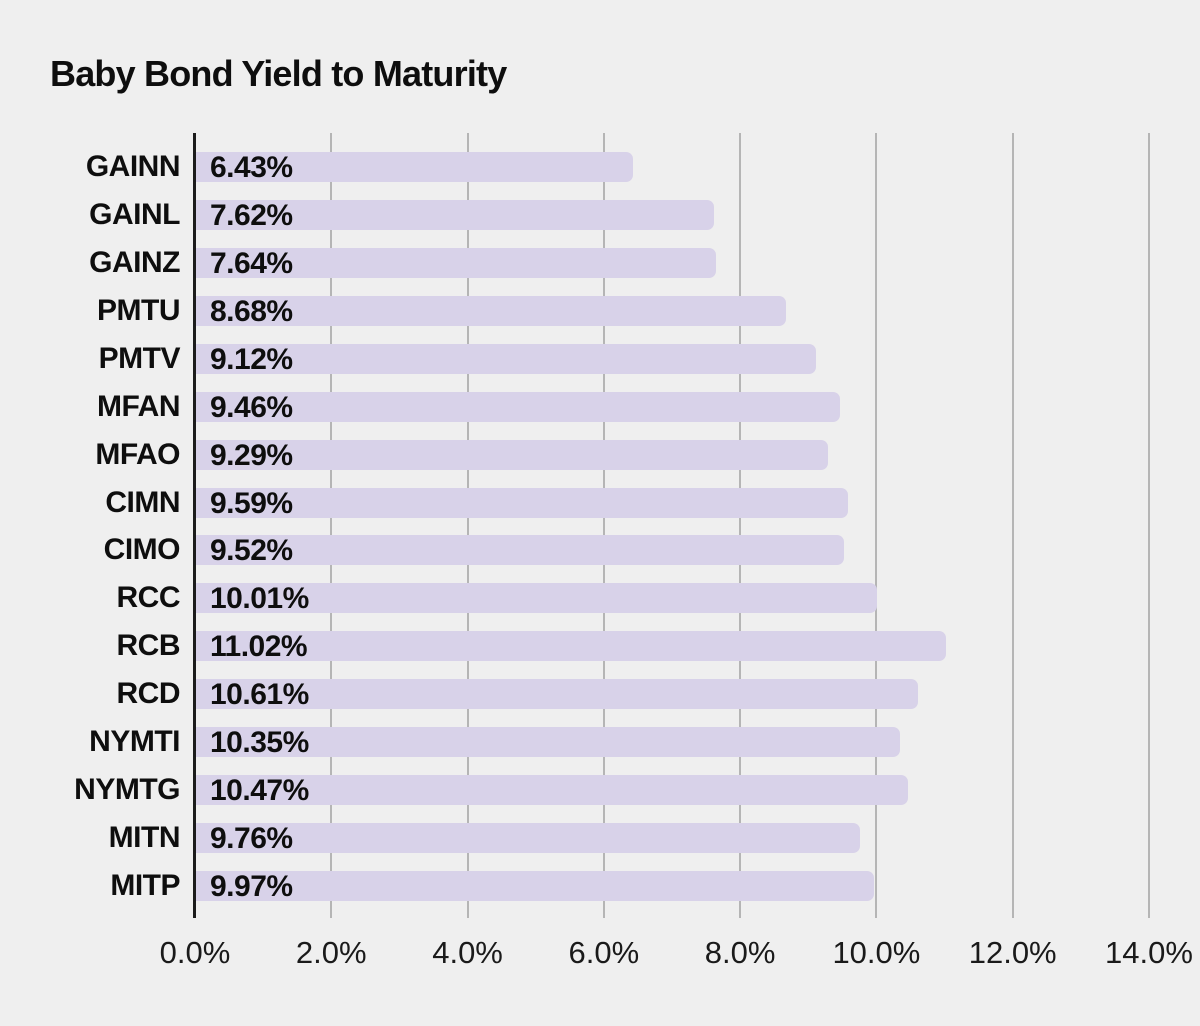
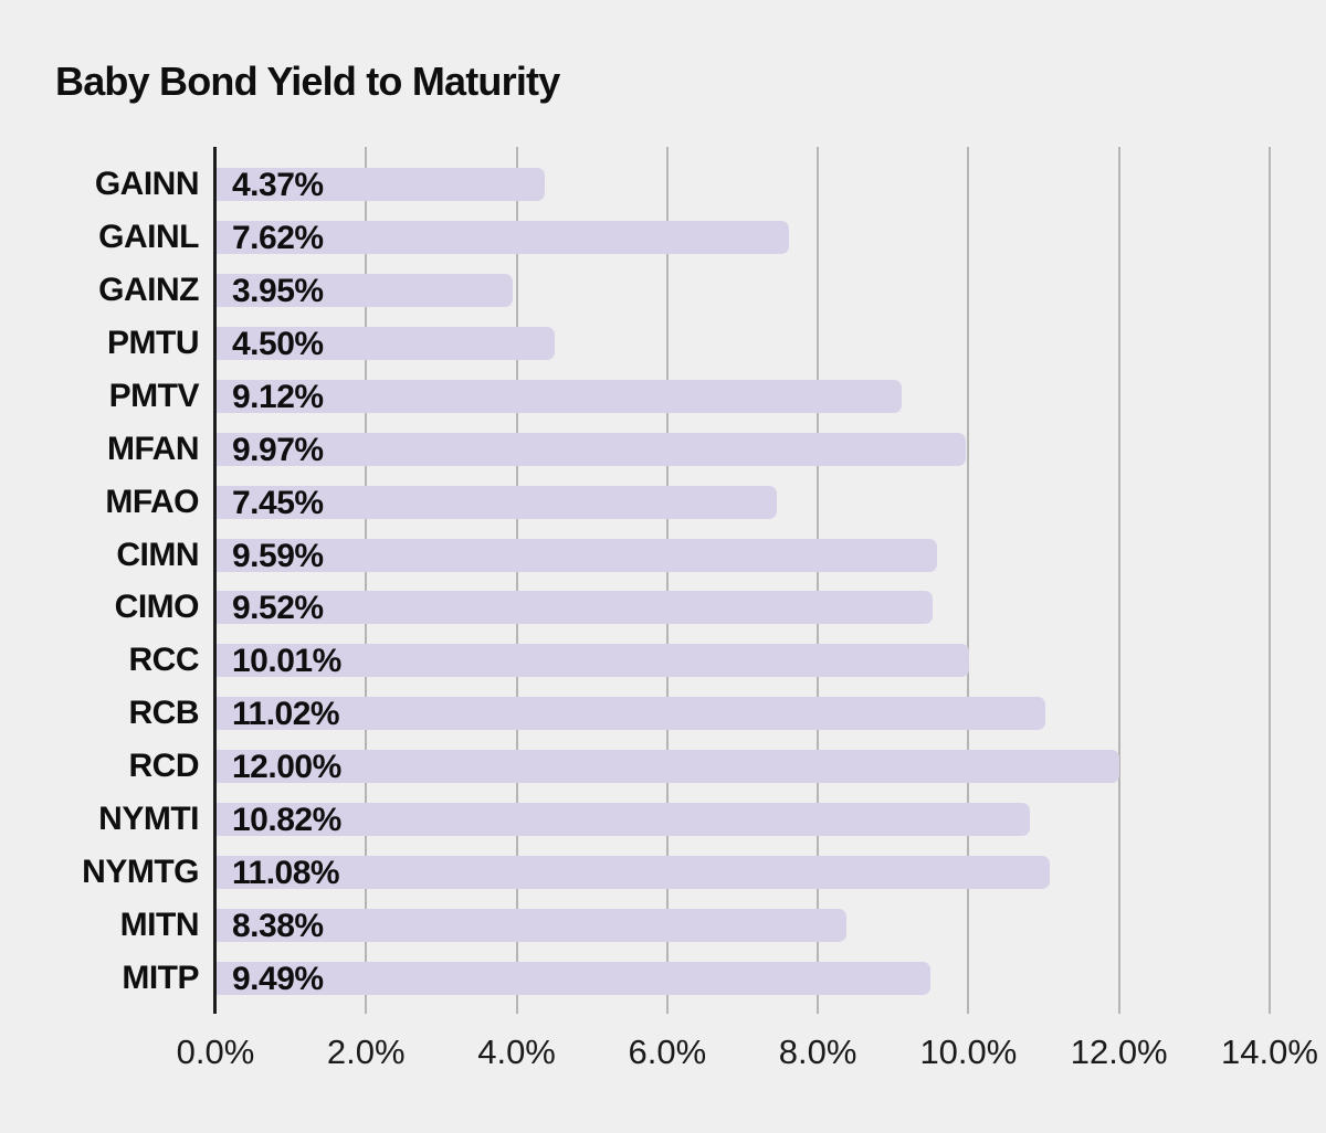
GAINN: 6.43% -> 4.37%
GAINZ: 7.64% -> 3.95%
PMTU: 8.68% -> 4.50%
MFAN: 9.46% -> 9.97%
MFAO: 9.29% -> 7.45%
RCD: 10.61% -> 12.00%
NYMTI: 10.35% -> 10.82%
NYMTG: 10.47% -> 11.08%
MITN: 9.76% -> 8.38%
MITP: 9.97% -> 9.49%
